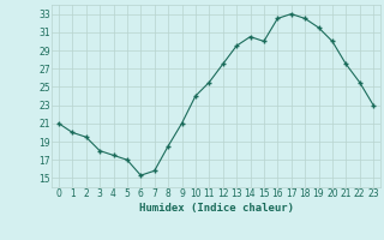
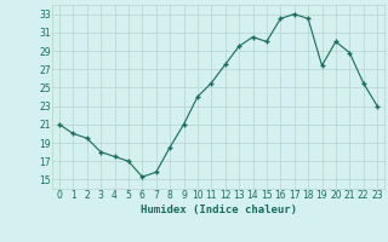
19: 31.5 -> 27.4
21: 27.5 -> 28.8
